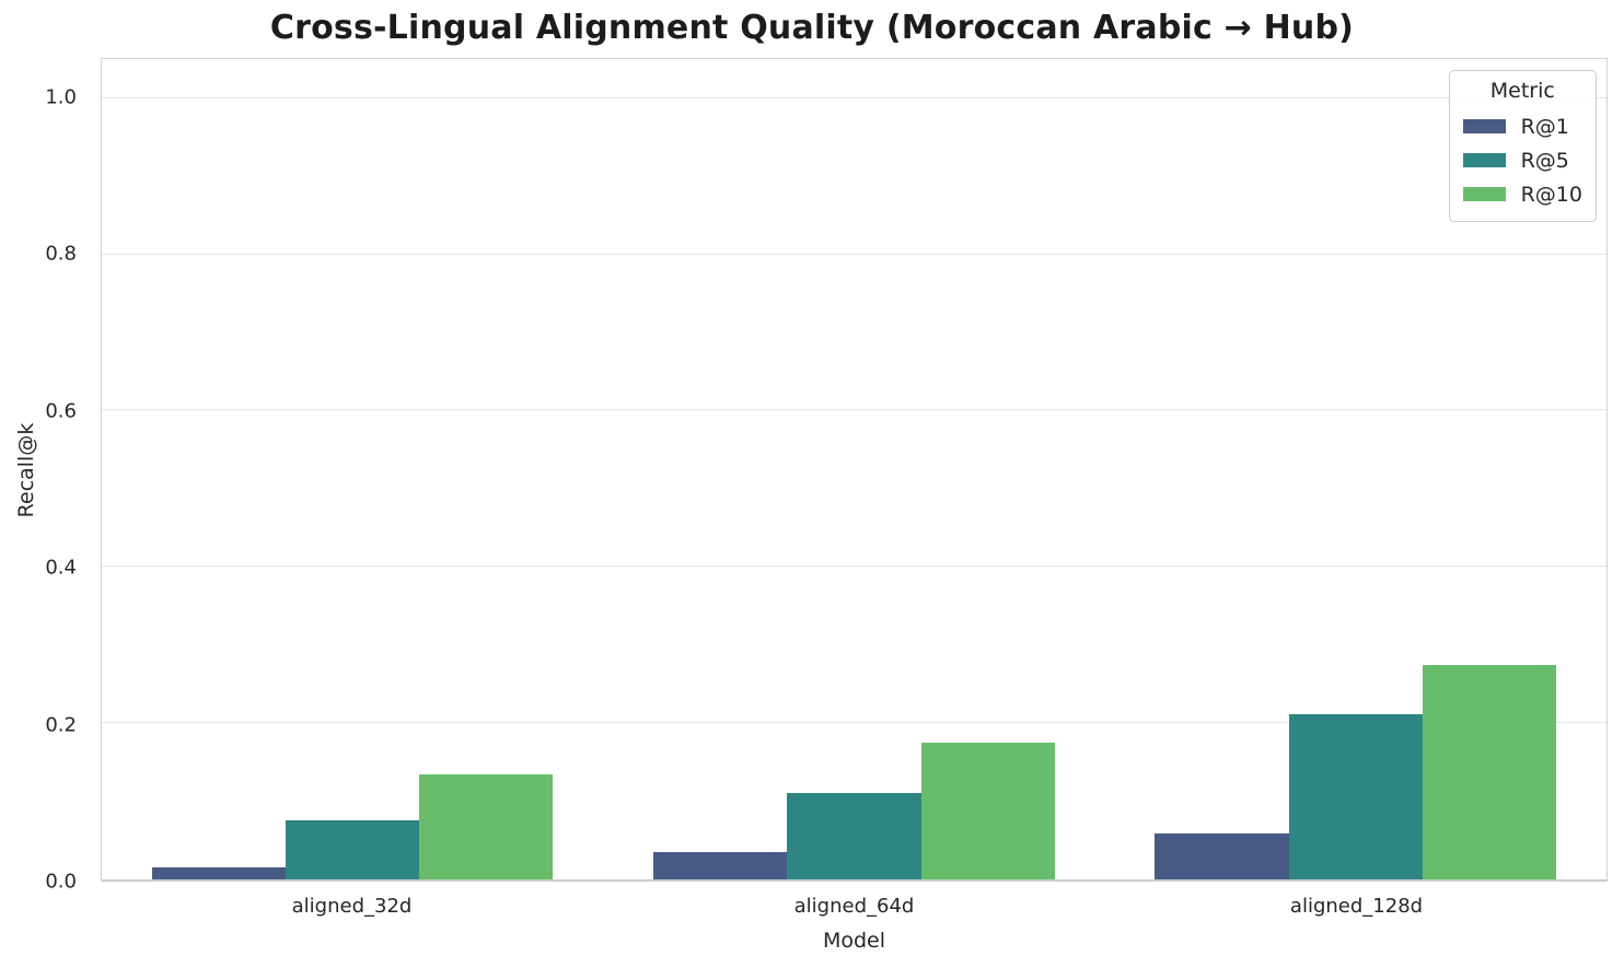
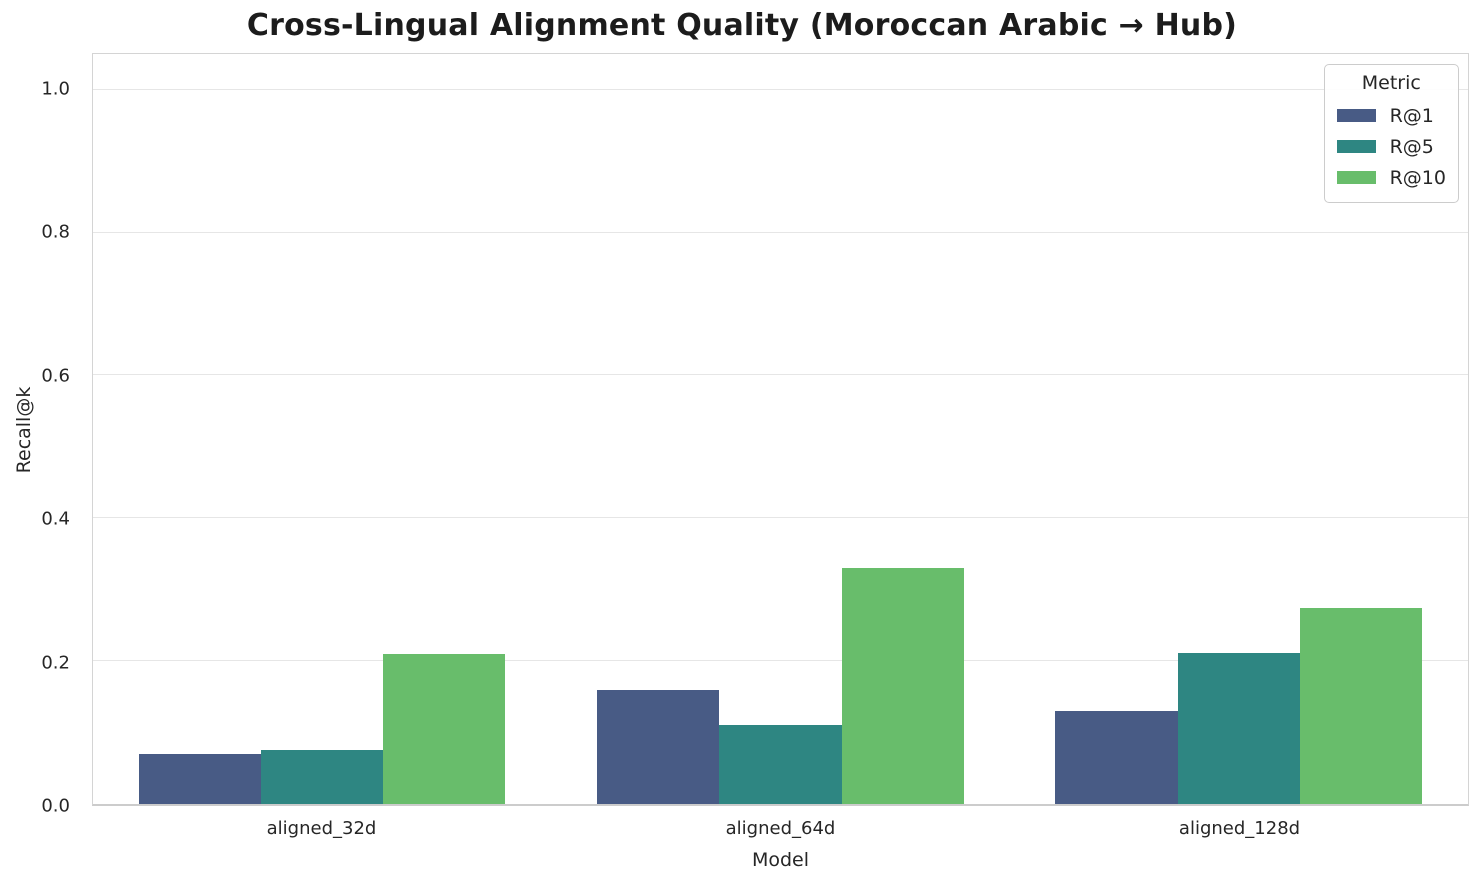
R@1/aligned_32d: 0.01 -> 0.07
R@10/aligned_32d: 0.13 -> 0.21
R@1/aligned_64d: 0.04 -> 0.16
R@10/aligned_64d: 0.17 -> 0.33
R@1/aligned_128d: 0.06 -> 0.13
